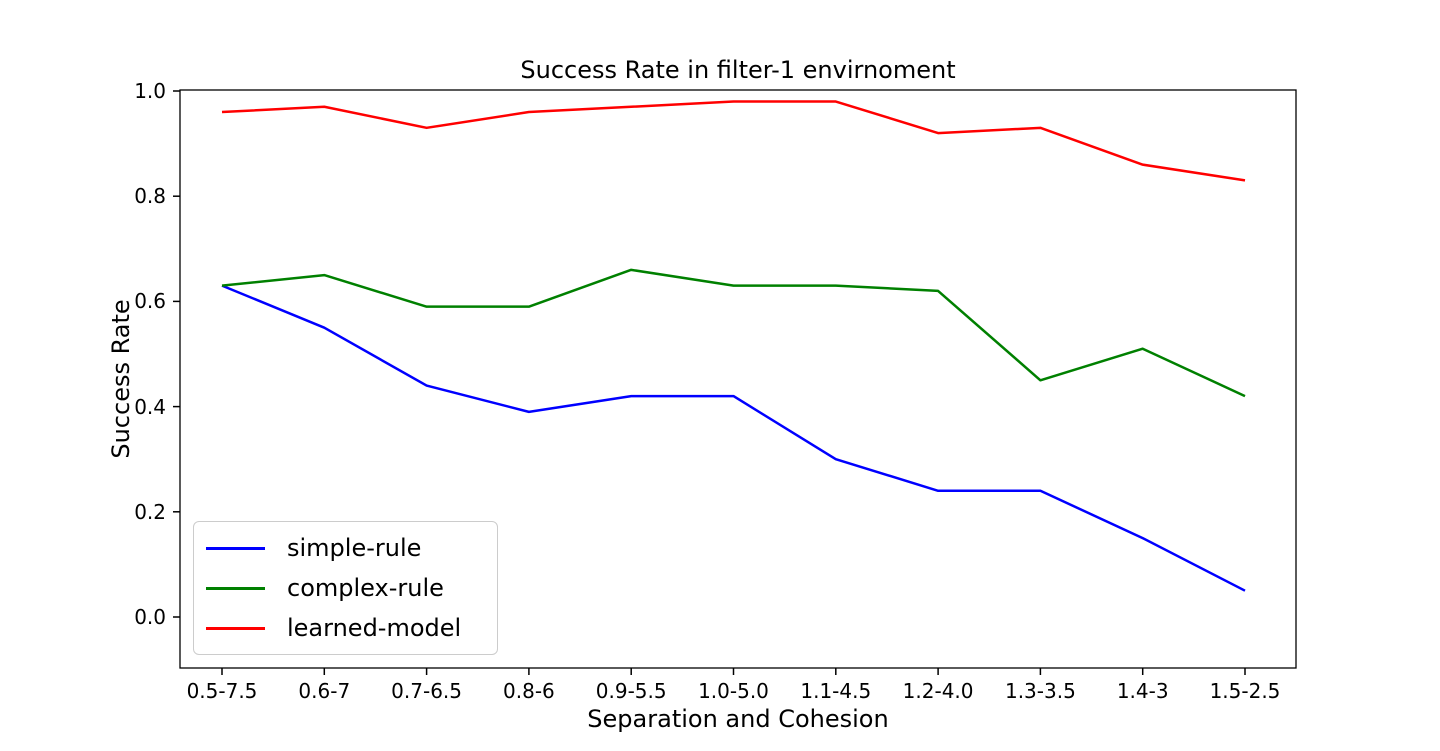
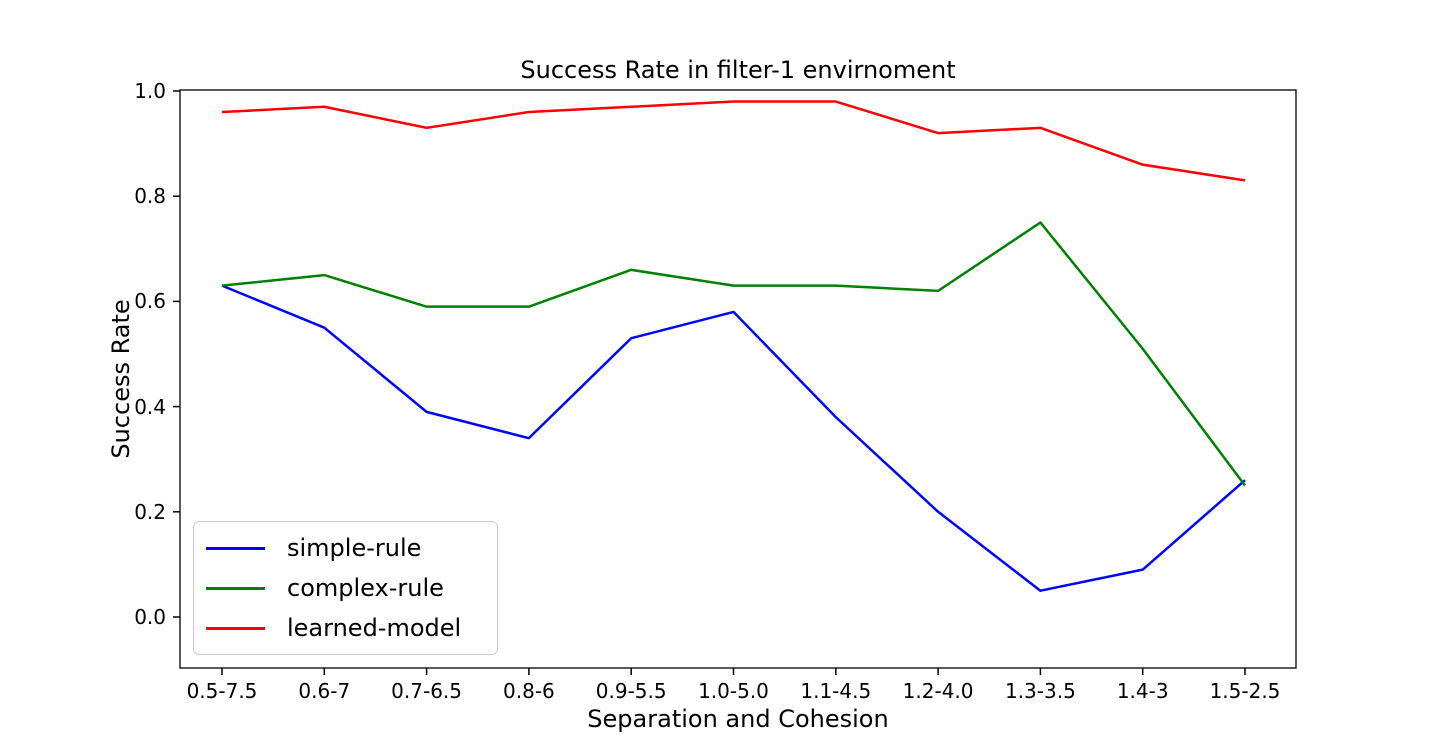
simple-rule/0.7-6.5: 0.44 -> 0.39
simple-rule/0.8-6: 0.39 -> 0.34
simple-rule/0.9-5.5: 0.42 -> 0.53
simple-rule/1.0-5.0: 0.42 -> 0.58
simple-rule/1.1-4.5: 0.30 -> 0.38
simple-rule/1.2-4.0: 0.24 -> 0.20
simple-rule/1.3-3.5: 0.24 -> 0.05
complex-rule/1.3-3.5: 0.45 -> 0.75
simple-rule/1.4-3: 0.15 -> 0.09
simple-rule/1.5-2.5: 0.05 -> 0.26
complex-rule/1.5-2.5: 0.42 -> 0.25
